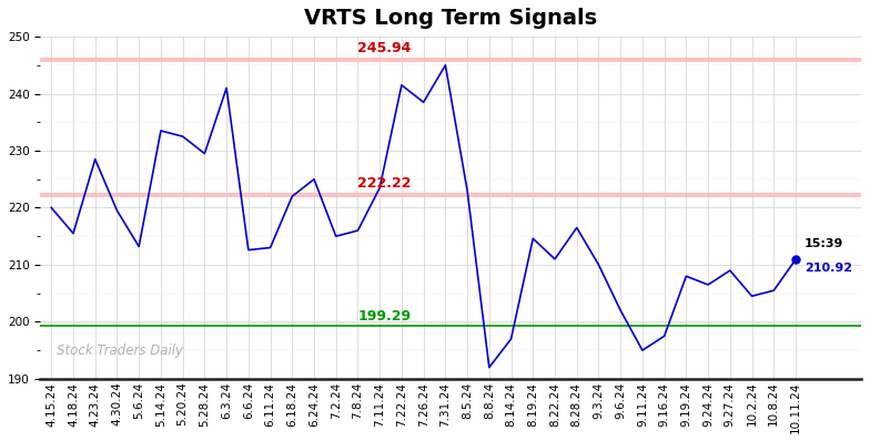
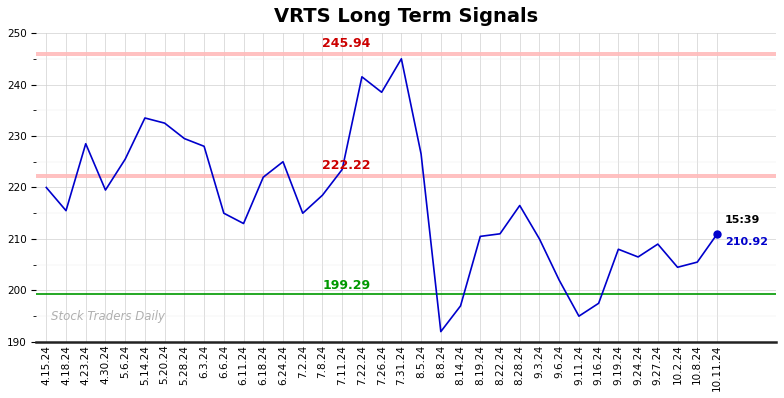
5.6.24: 213.2 -> 225.5
6.3.24: 241.0 -> 228.0
6.6.24: 212.6 -> 215.0
7.8.24: 216.0 -> 218.5
8.5.24: 223.0 -> 226.5
8.19.24: 214.6 -> 210.5
